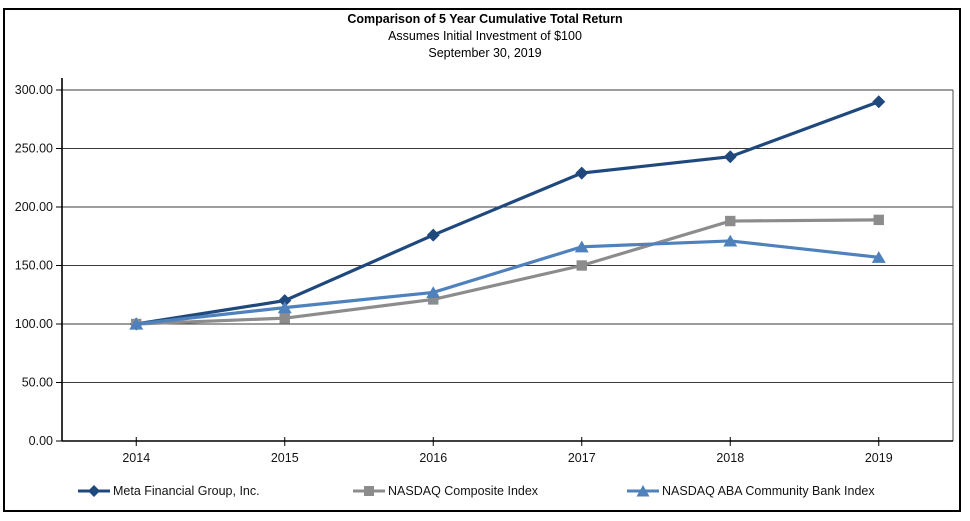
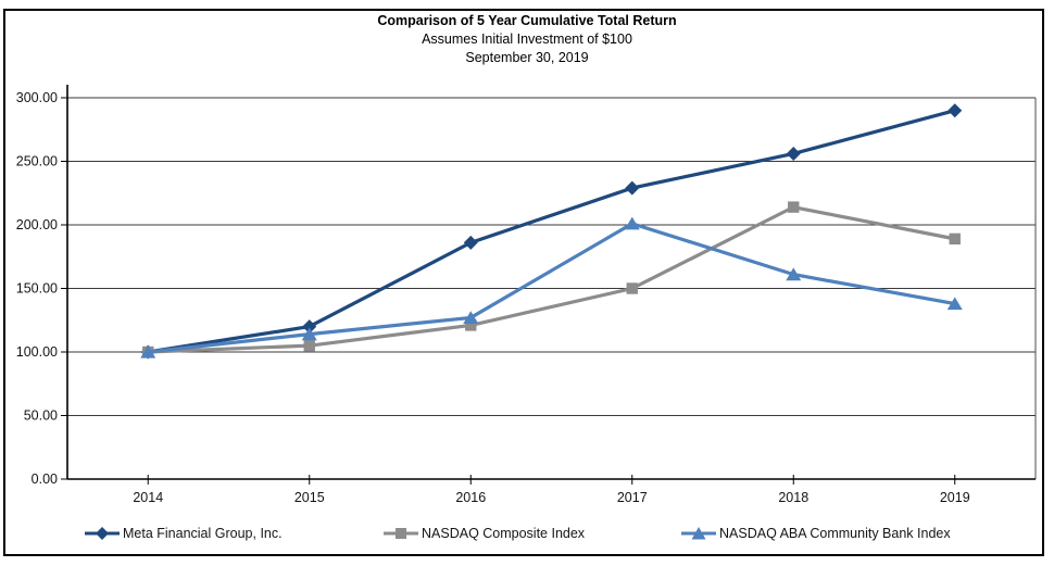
Meta Financial Group, Inc./2016: 176 -> 186
NASDAQ ABA Community Bank Index/2017: 166 -> 201
Meta Financial Group, Inc./2018: 243 -> 256
NASDAQ Composite Index/2018: 188 -> 214
NASDAQ ABA Community Bank Index/2018: 171 -> 161
NASDAQ ABA Community Bank Index/2019: 157 -> 138
